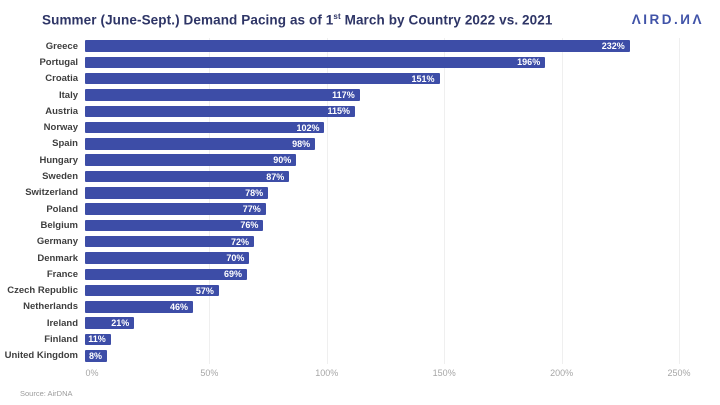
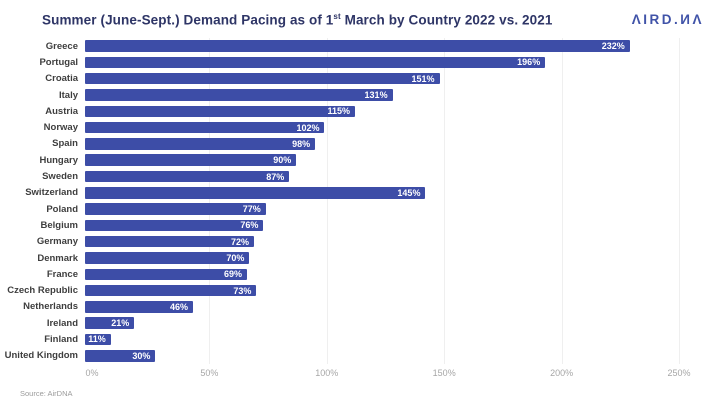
Italy: 117% -> 131%
Switzerland: 78% -> 145%
Czech Republic: 57% -> 73%
United Kingdom: 8% -> 30%
